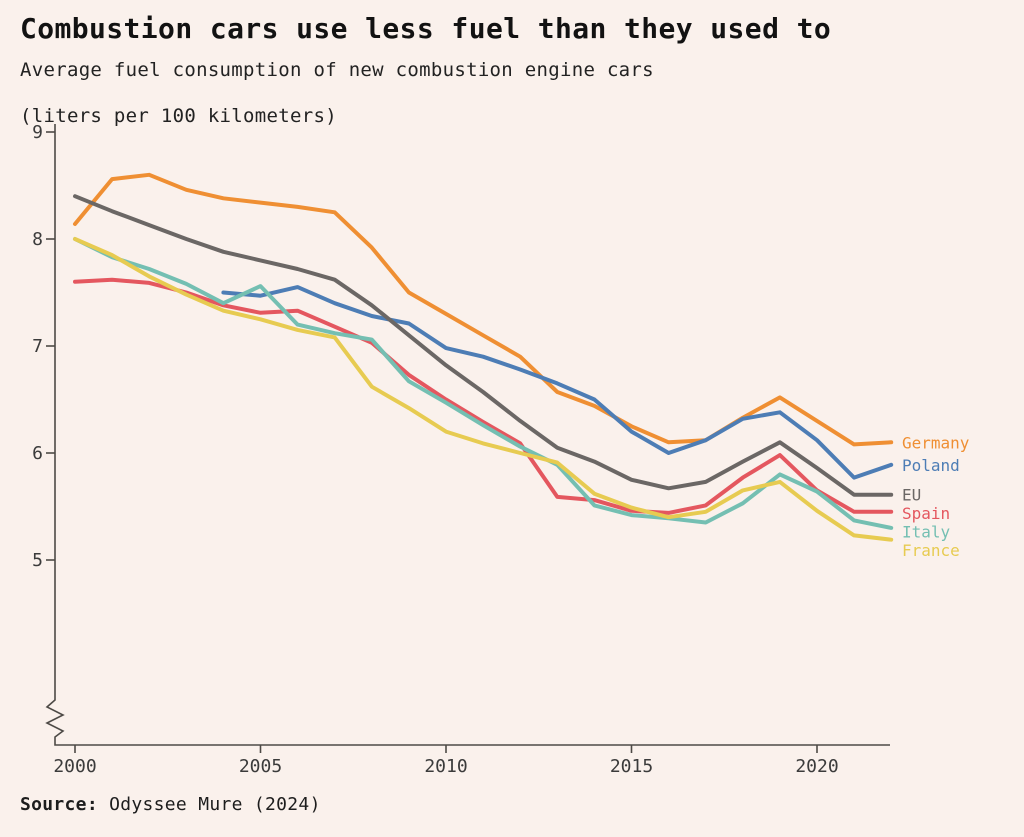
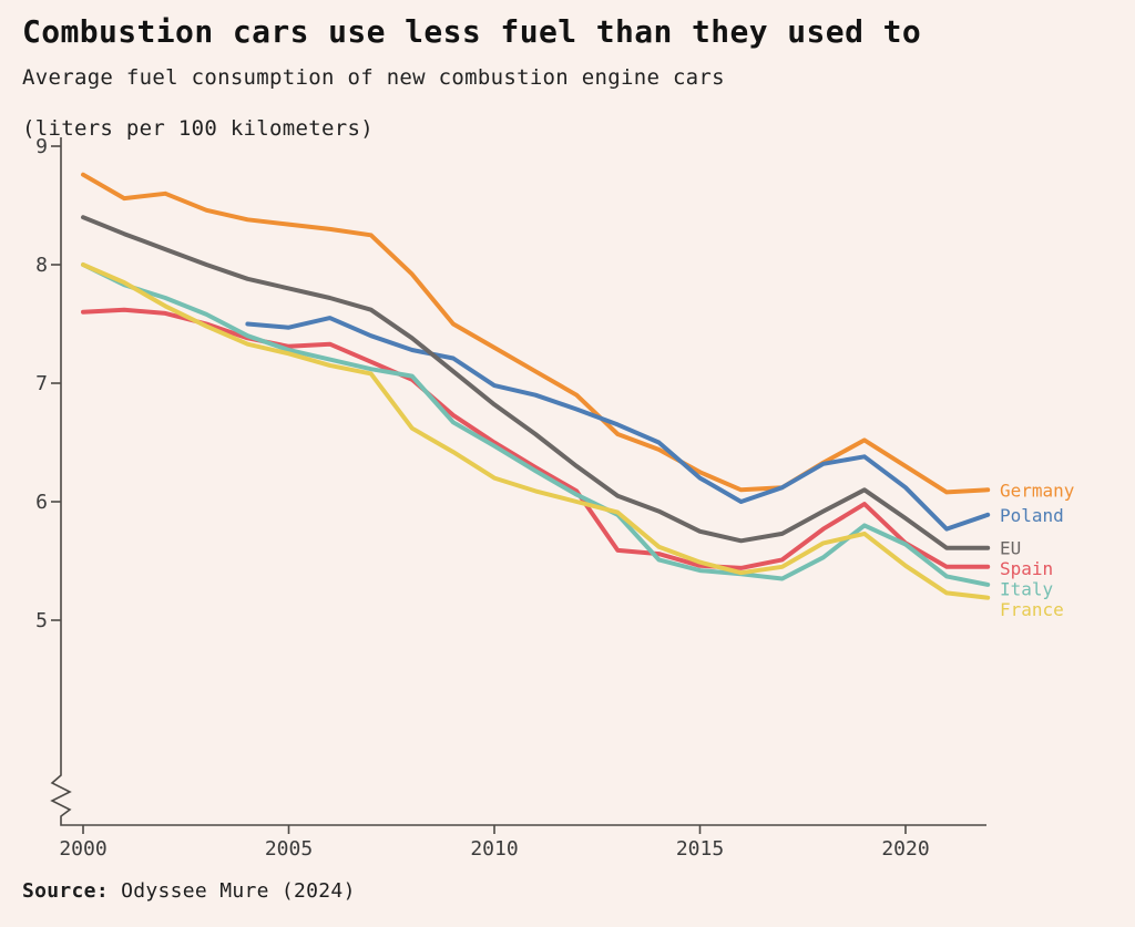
Germany/2000: 8.14 -> 8.76
Italy/2005: 7.56 -> 7.28
